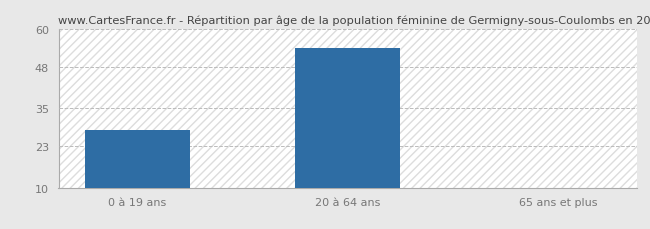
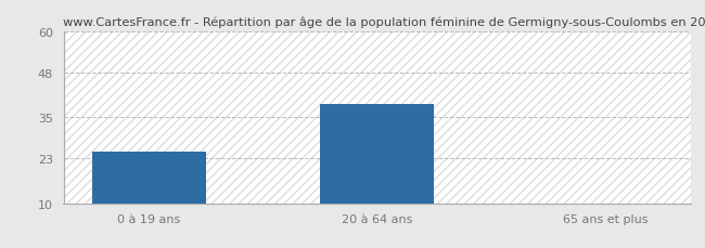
0 à 19 ans: 28 -> 25
20 à 64 ans: 54 -> 39
